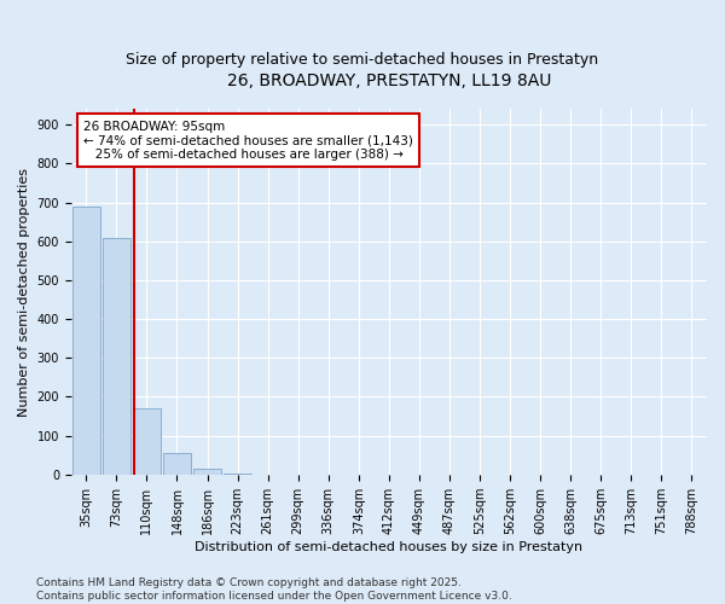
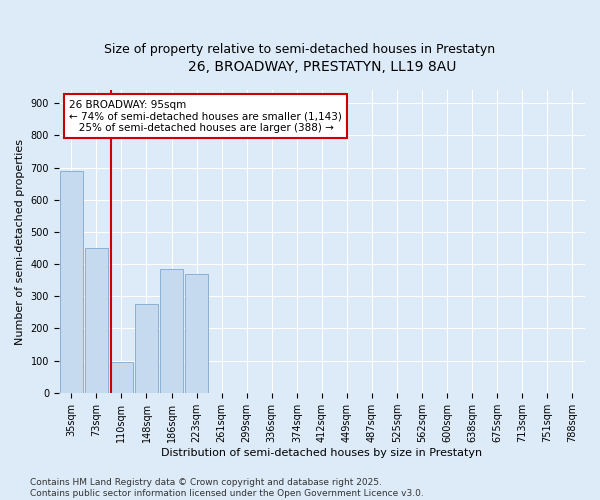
73sqm: 610 -> 450
110sqm: 170 -> 95
148sqm: 55 -> 275
186sqm: 15 -> 385
223sqm: 2 -> 370
